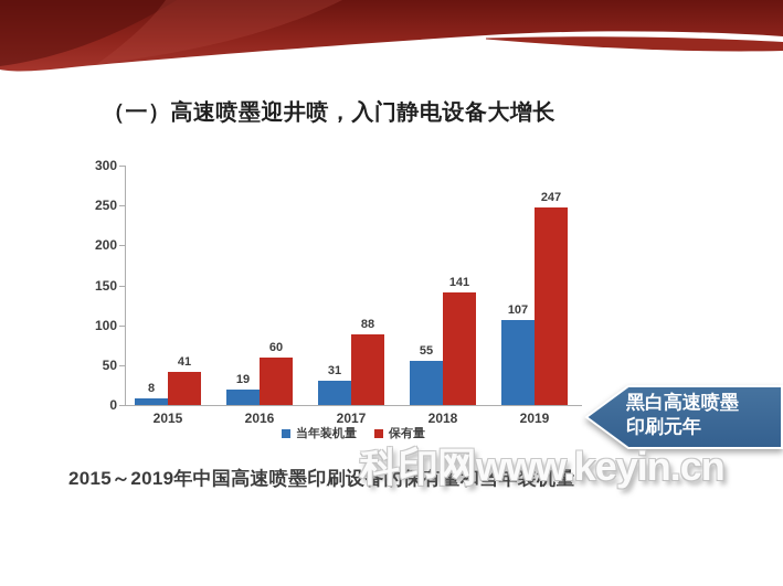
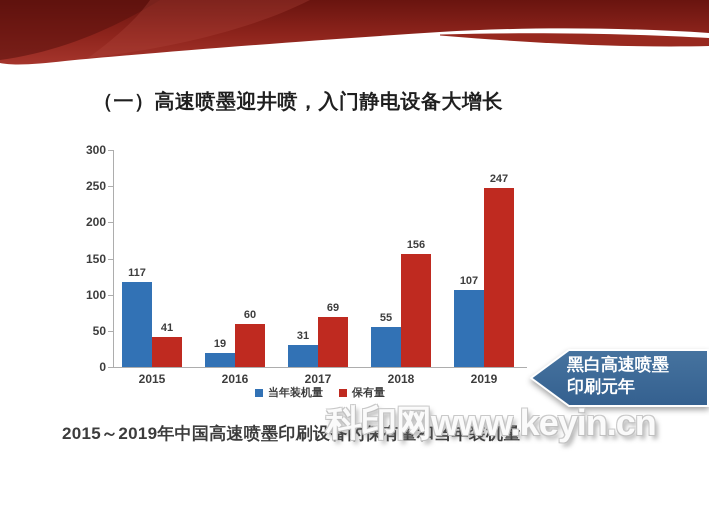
当年装机量/2015: 8 -> 117
保有量/2017: 88 -> 69
保有量/2018: 141 -> 156
